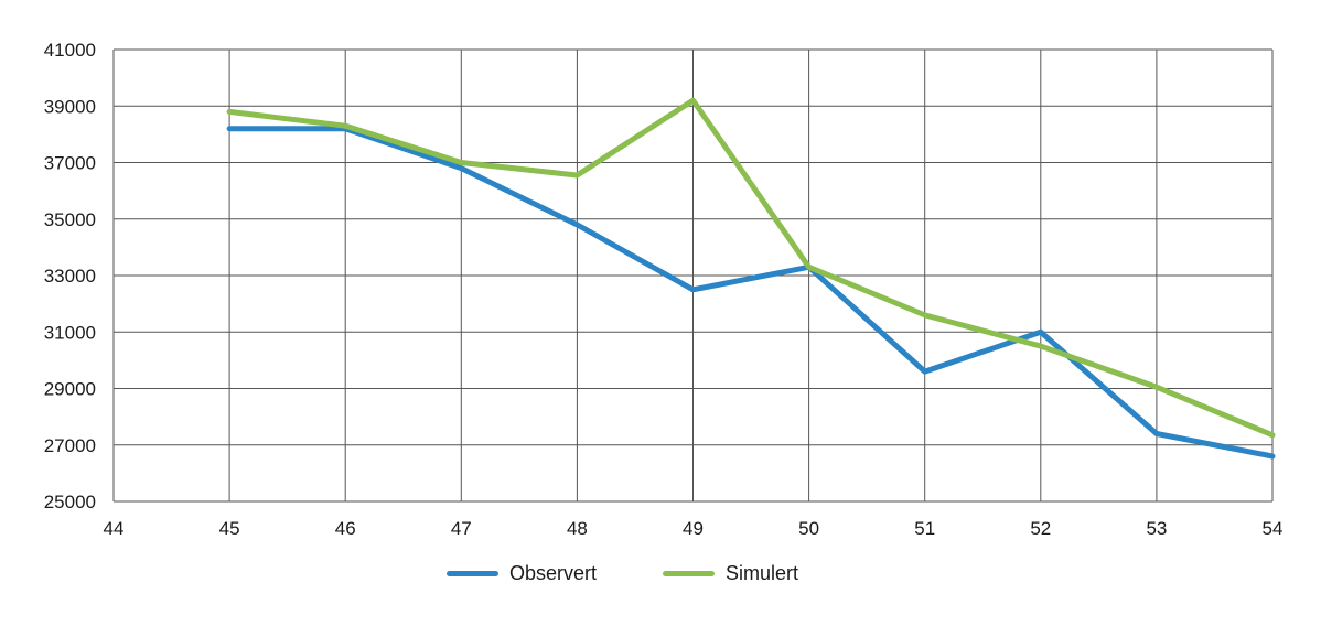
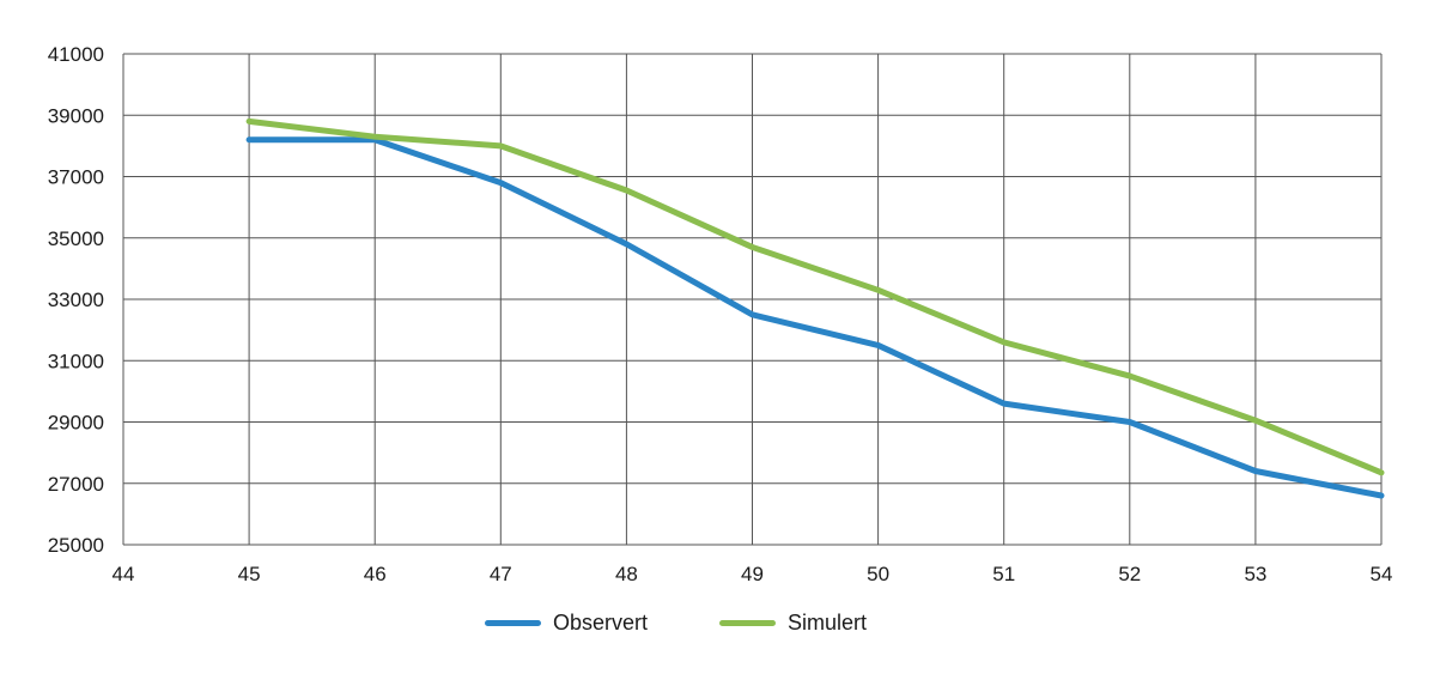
Simulert/47: 37000 -> 38000
Simulert/49: 39200 -> 34700
Observert/50: 33300 -> 31500
Observert/52: 31000 -> 29000
